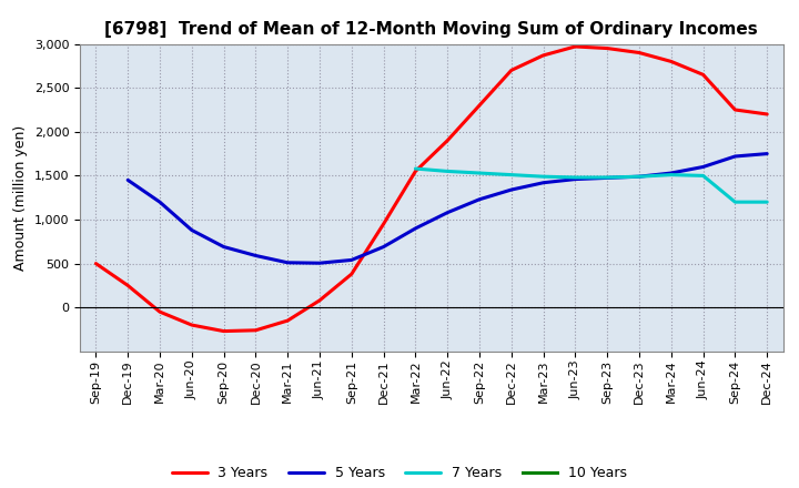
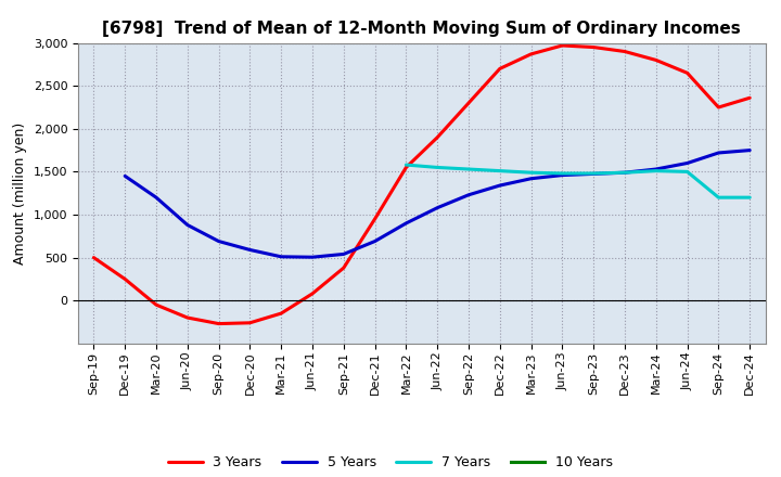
3 Years/Dec-24: 2,200 -> 2,360
